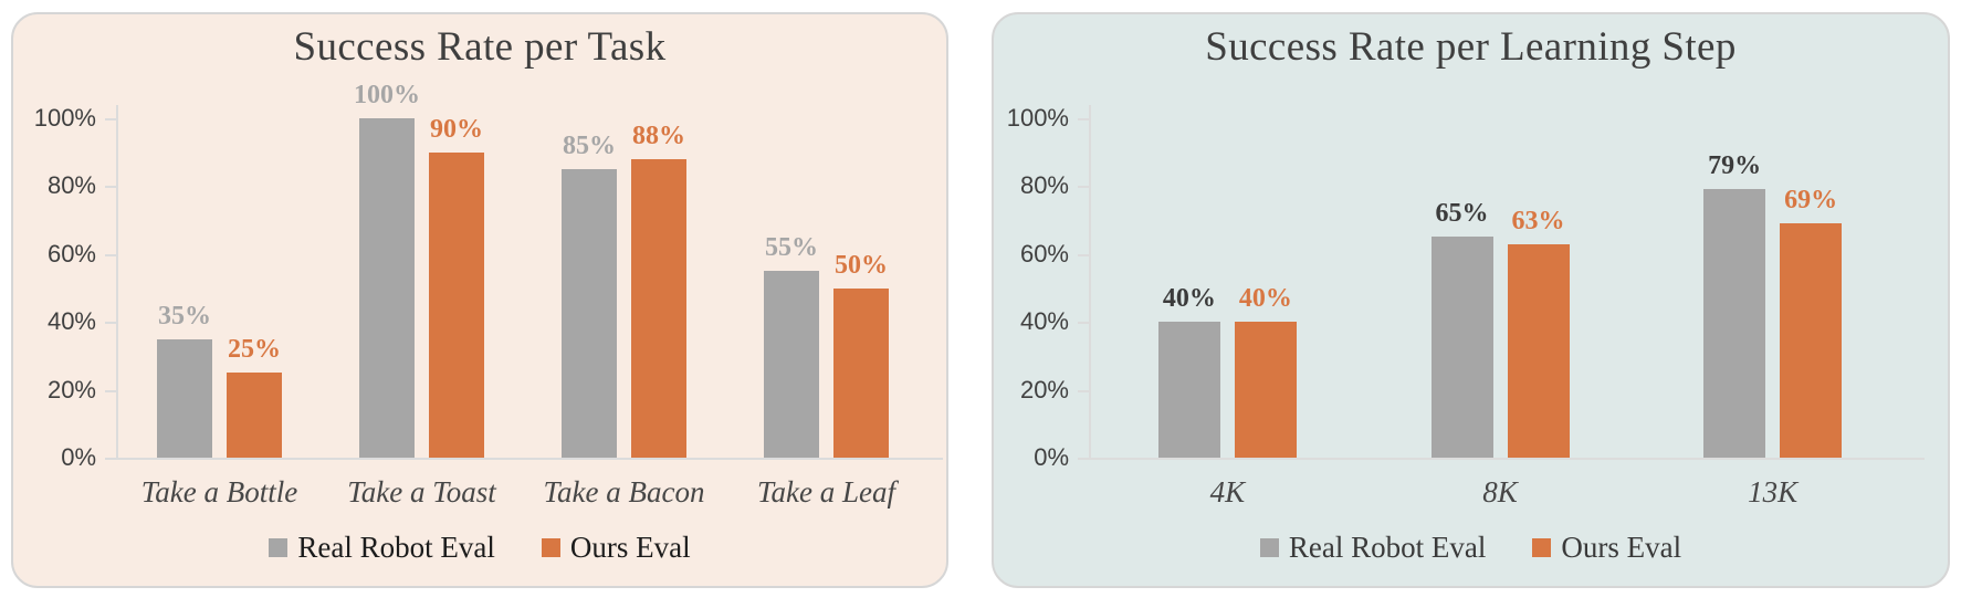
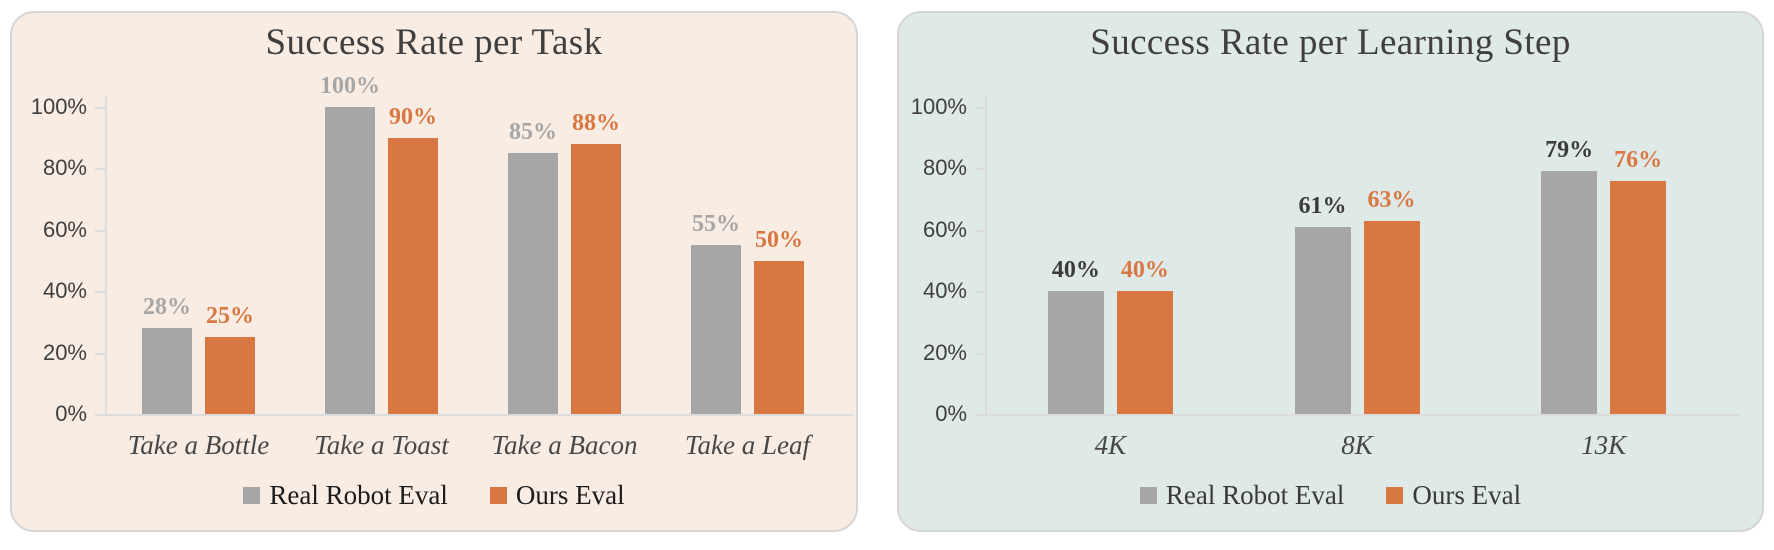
Success Rate per Task/Real Robot Eval/Take a Bottle: 35% -> 28%
Success Rate per Learning Step/Real Robot Eval/8K: 65% -> 61%
Success Rate per Learning Step/Ours Eval/13K: 69% -> 76%
